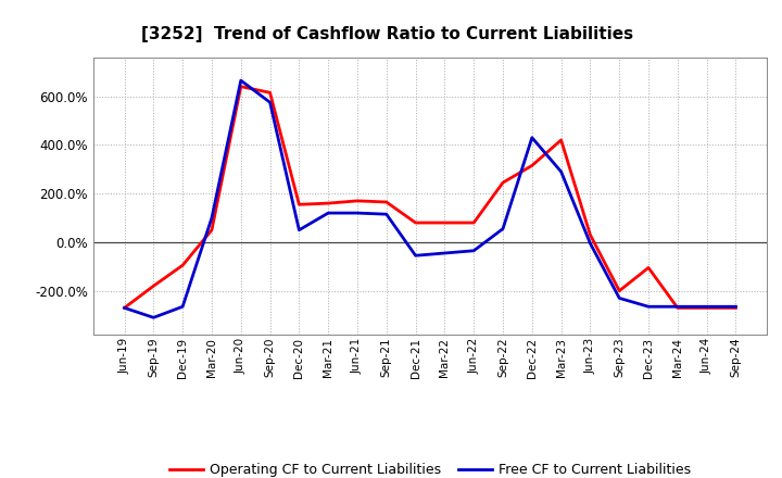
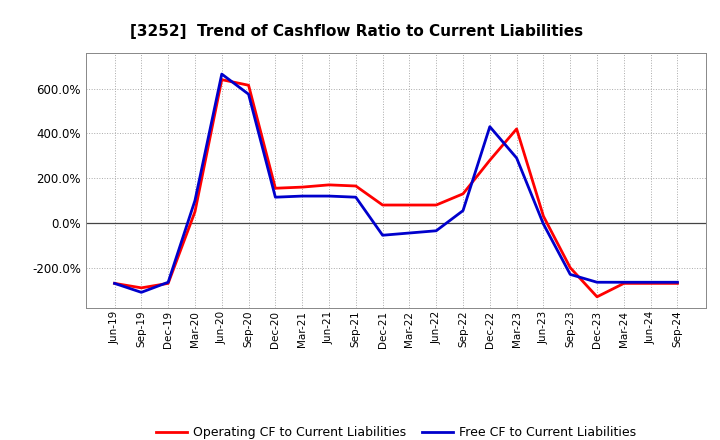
Operating CF to Current Liabilities/Sep-19: -180% -> -290%
Operating CF to Current Liabilities/Dec-19: -95% -> -270%
Free CF to Current Liabilities/Dec-20: 50% -> 115%
Operating CF to Current Liabilities/Sep-22: 245% -> 130%
Operating CF to Current Liabilities/Dec-22: 315% -> 280%
Operating CF to Current Liabilities/Dec-23: -105% -> -330%
